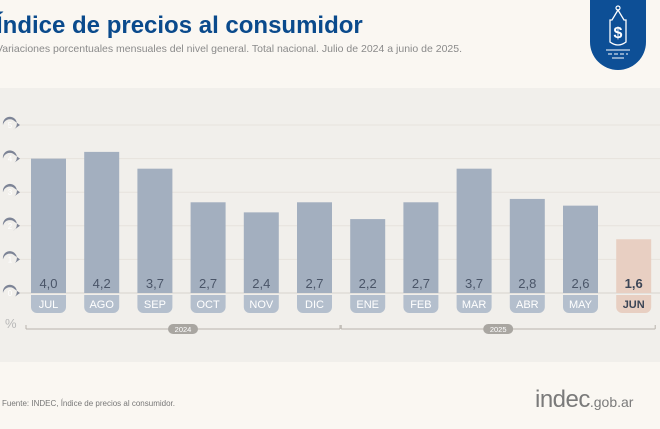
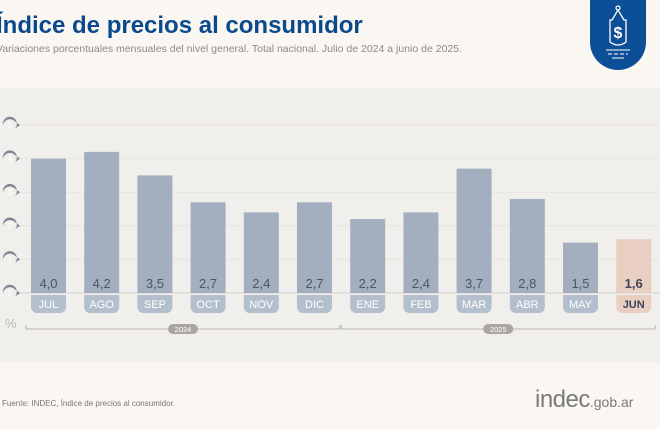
SEP: 3,7 -> 3,5
FEB: 2,7 -> 2,4
MAY: 2,6 -> 1,5
